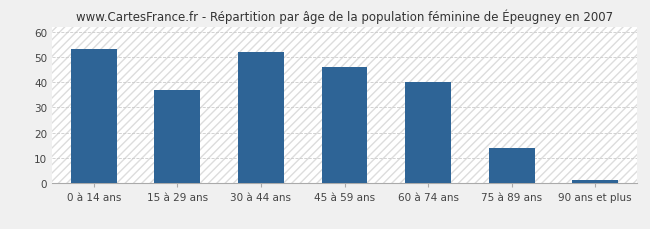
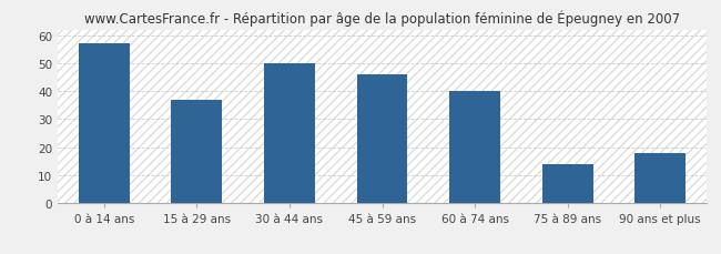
0 à 14 ans: 53 -> 57
30 à 44 ans: 52 -> 50
90 ans et plus: 1 -> 18
